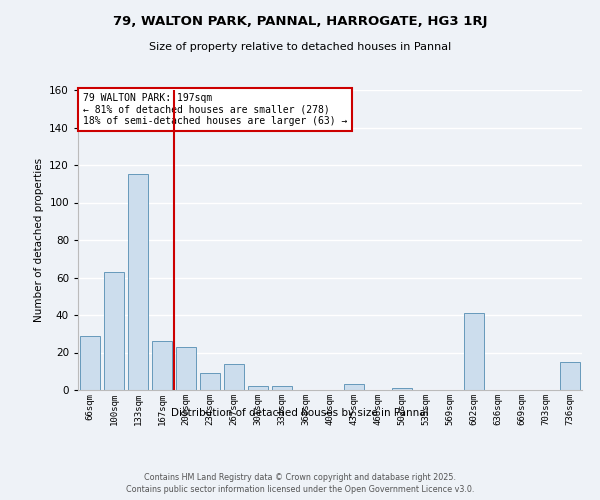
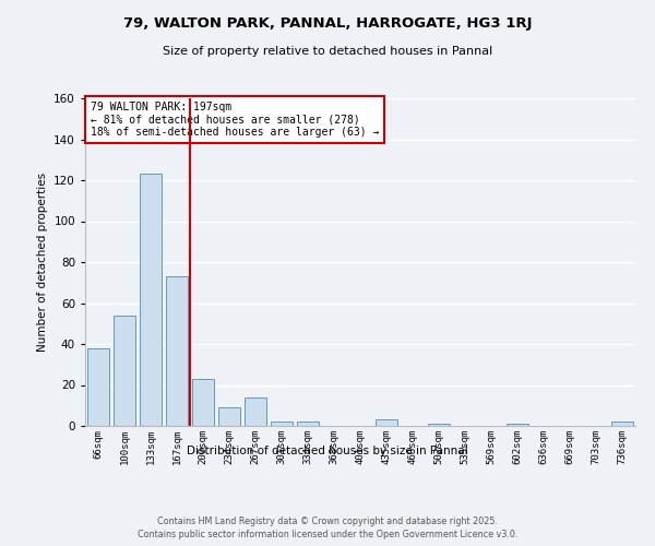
66sqm: 29 -> 38
100sqm: 63 -> 54
133sqm: 115 -> 123
167sqm: 26 -> 73
602sqm: 41 -> 1
736sqm: 15 -> 2
